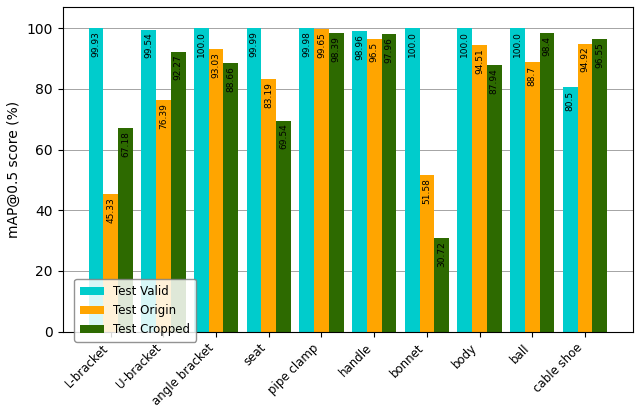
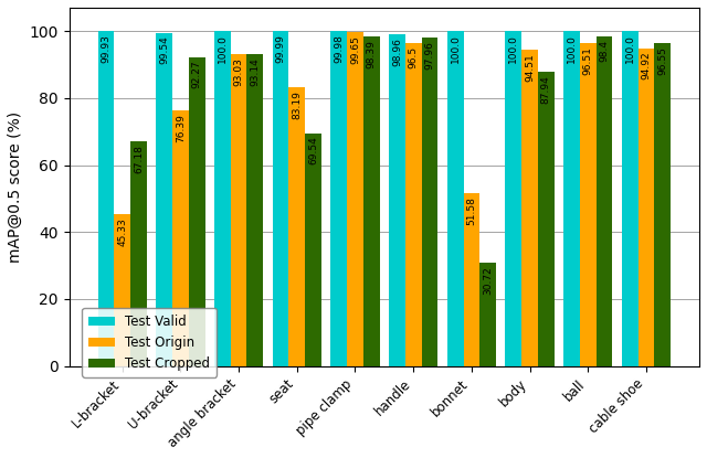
Test Cropped/angle bracket: 88.66 -> 93.14
Test Origin/ball: 88.7 -> 96.51
Test Valid/cable shoe: 80.5 -> 100.0
